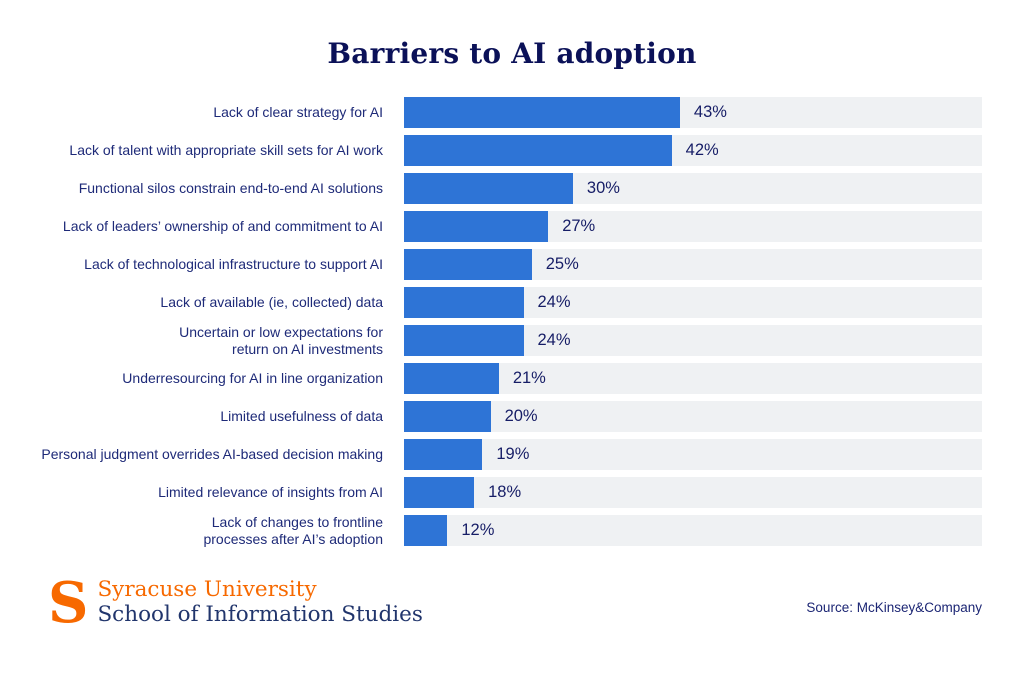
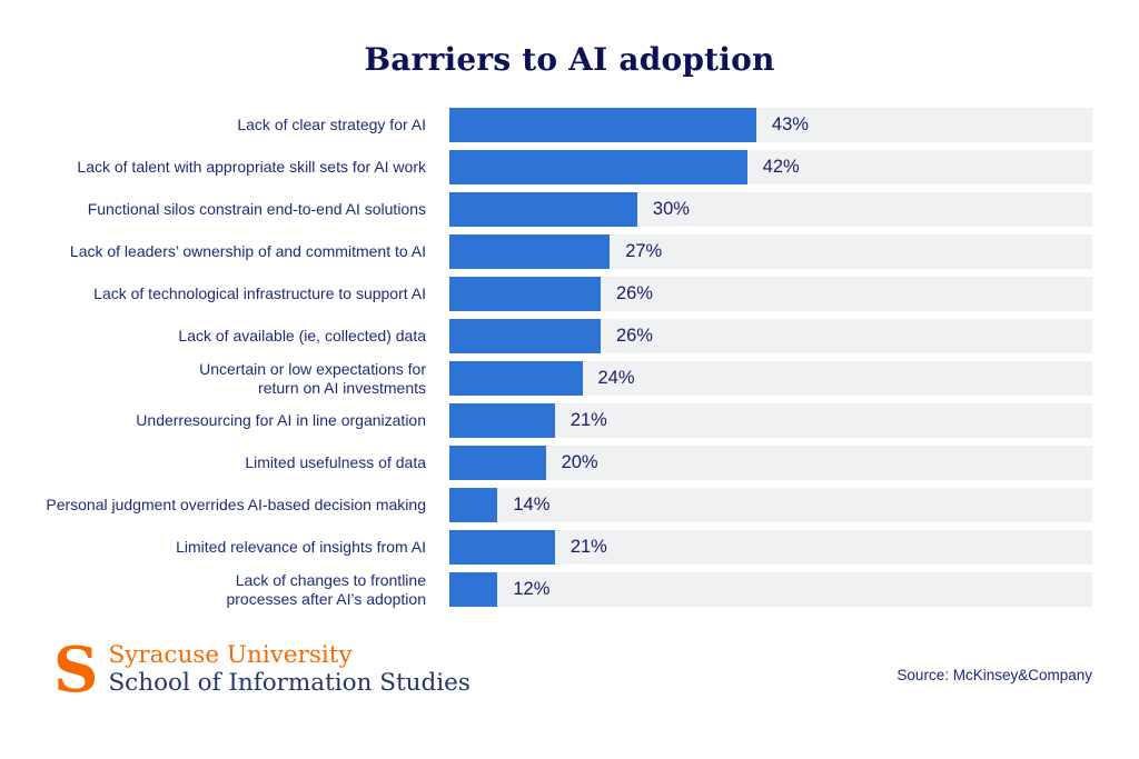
Lack of technological infrastructure to support AI: 25% -> 26%
Lack of available (ie, collected) data: 24% -> 26%
Personal judgment overrides AI-based decision making: 19% -> 14%
Limited relevance of insights from AI: 18% -> 21%
